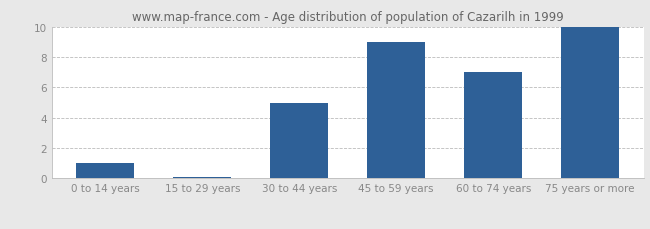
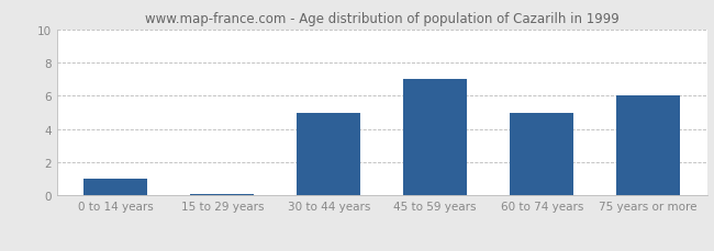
45 to 59 years: 9.0 -> 7.0
60 to 74 years: 7.0 -> 5.0
75 years or more: 10.0 -> 6.0
